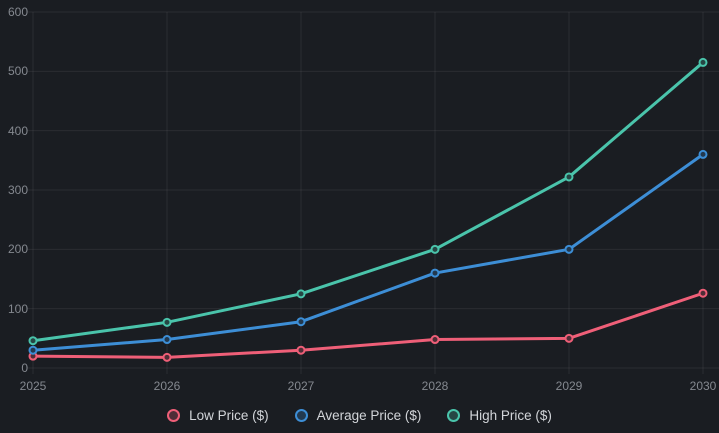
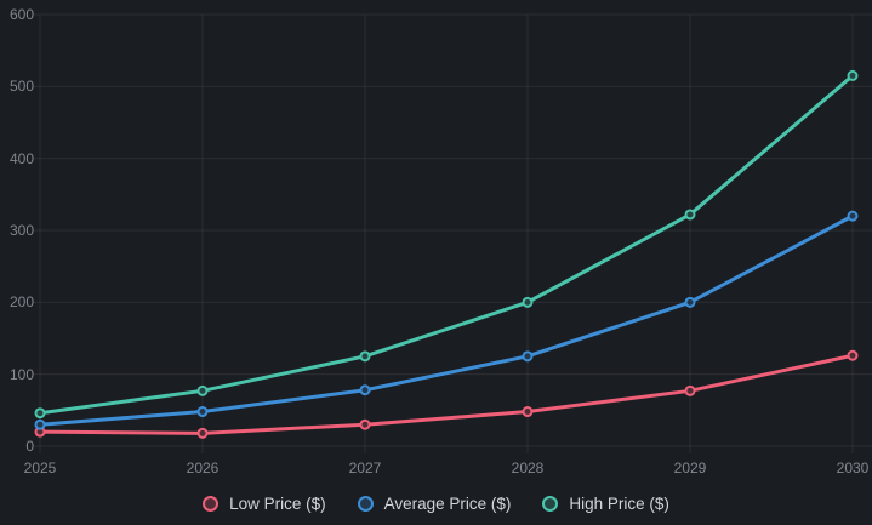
Average Price ($)/2028: 160 -> 120
Low Price ($)/2029: 50 -> 80
Average Price ($)/2030: 360 -> 320
